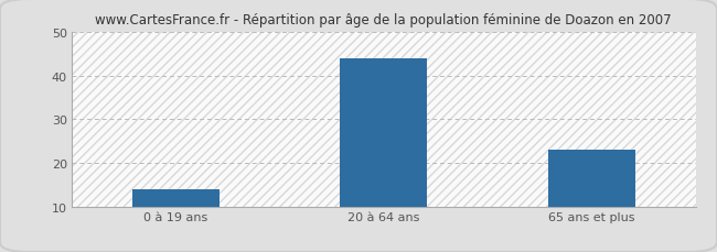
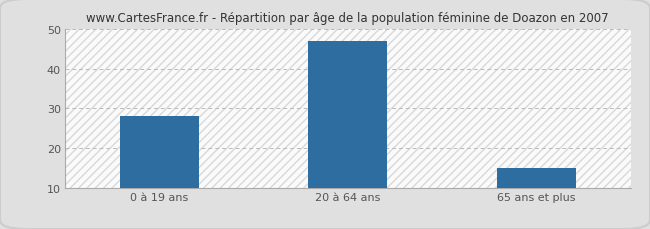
0 à 19 ans: 14 -> 28
20 à 64 ans: 44 -> 47
65 ans et plus: 23 -> 15
